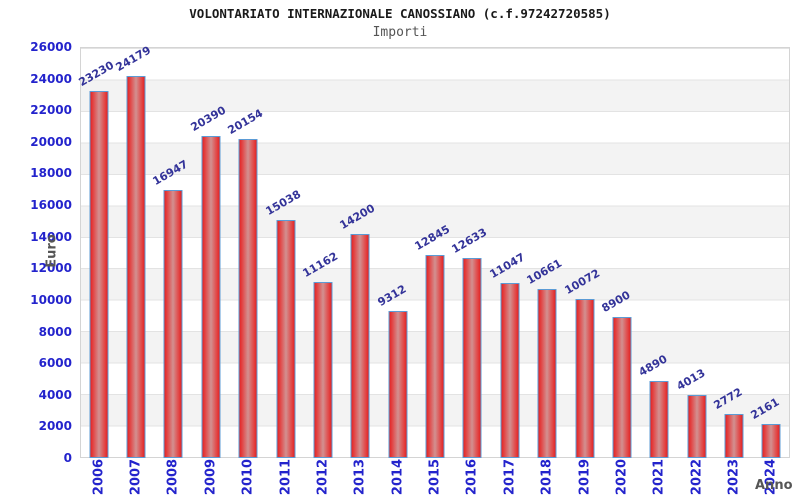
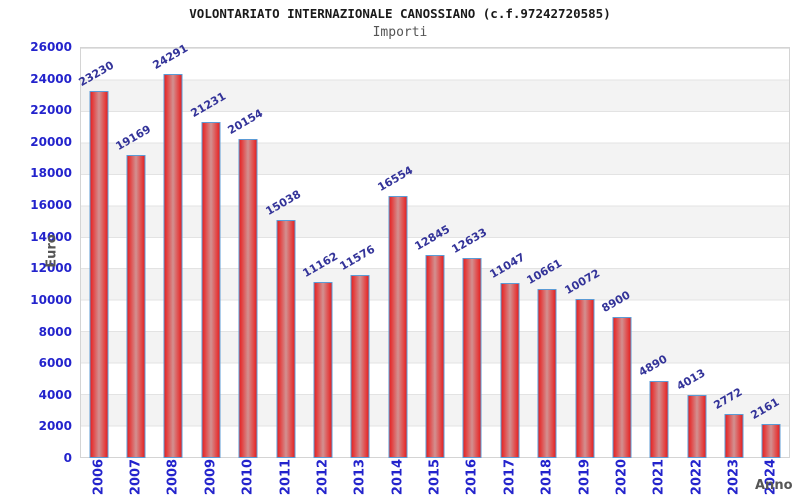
2007: 24179 -> 19169
2008: 16947 -> 24291
2009: 20390 -> 21231
2013: 14200 -> 11576
2014: 9312 -> 16554
